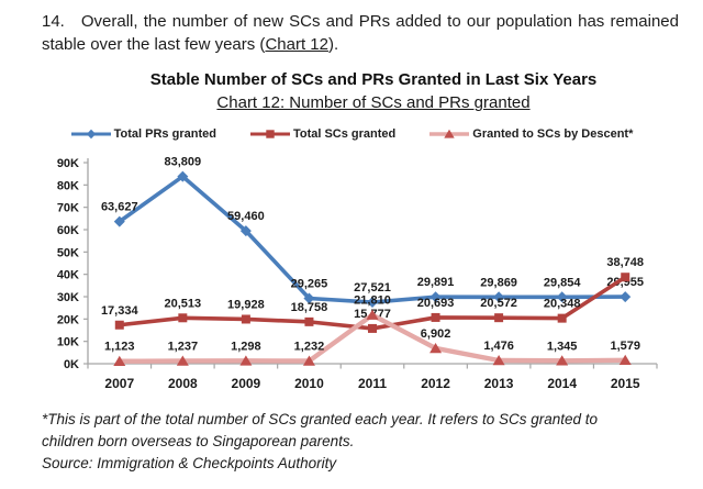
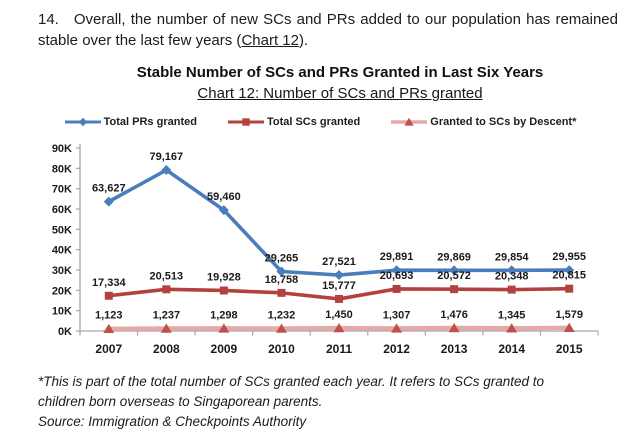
Total PRs granted/2008: 83,809 -> 79,167
Granted to SCs by Descent*/2011: 21,810 -> 1,450
Granted to SCs by Descent*/2012: 6,902 -> 1,307
Total SCs granted/2015: 38,748 -> 20,815
